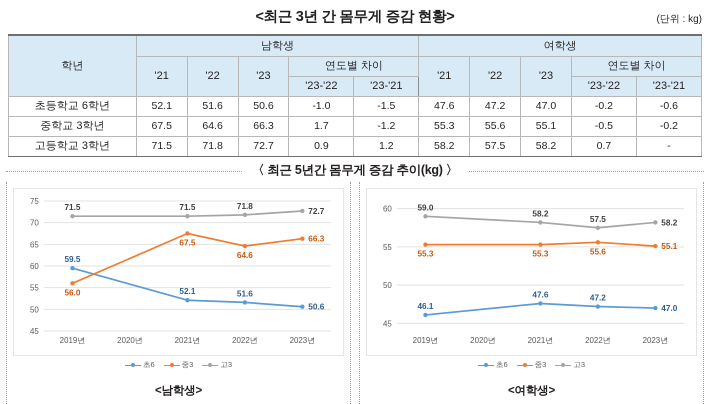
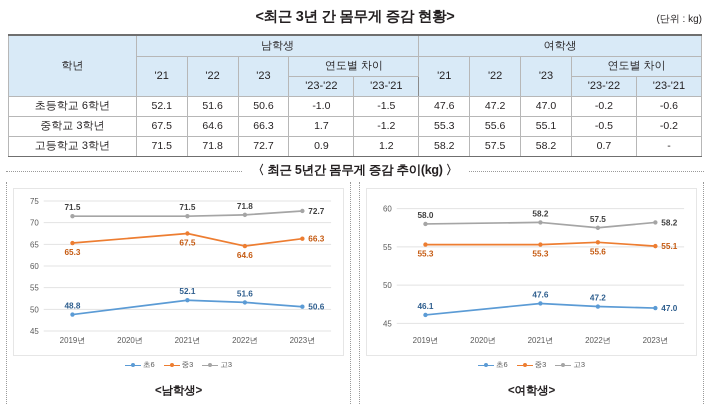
<남학생>/초6/2019년: 59.5 -> 48.8
<남학생>/중3/2019년: 56.0 -> 65.3
<여학생>/고3/2019년: 59.0 -> 58.0
